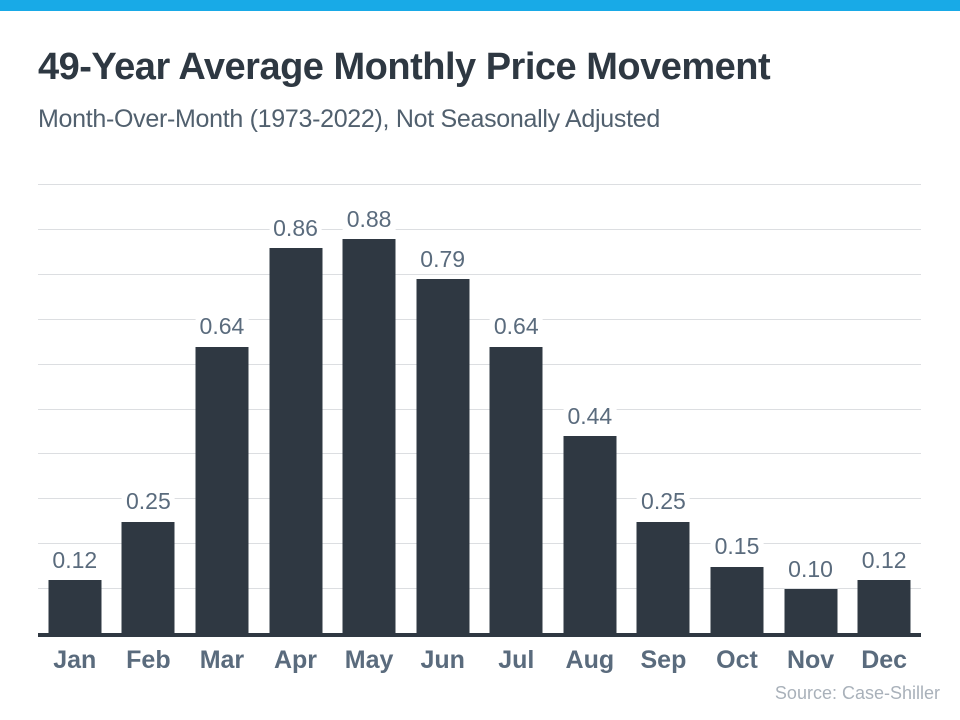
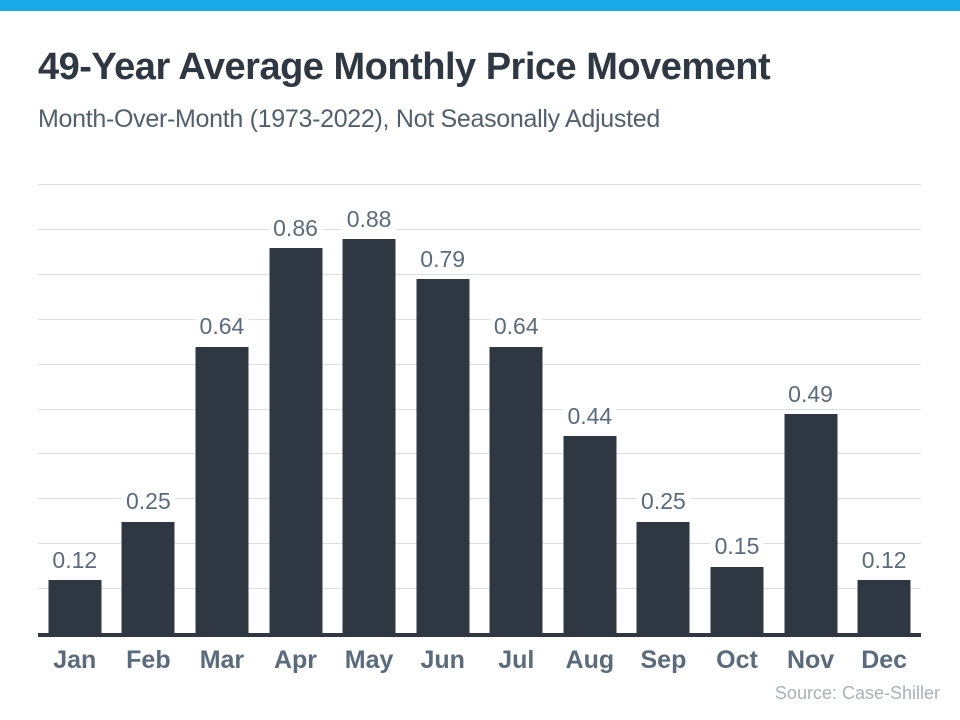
Nov: 0.10 -> 0.49
